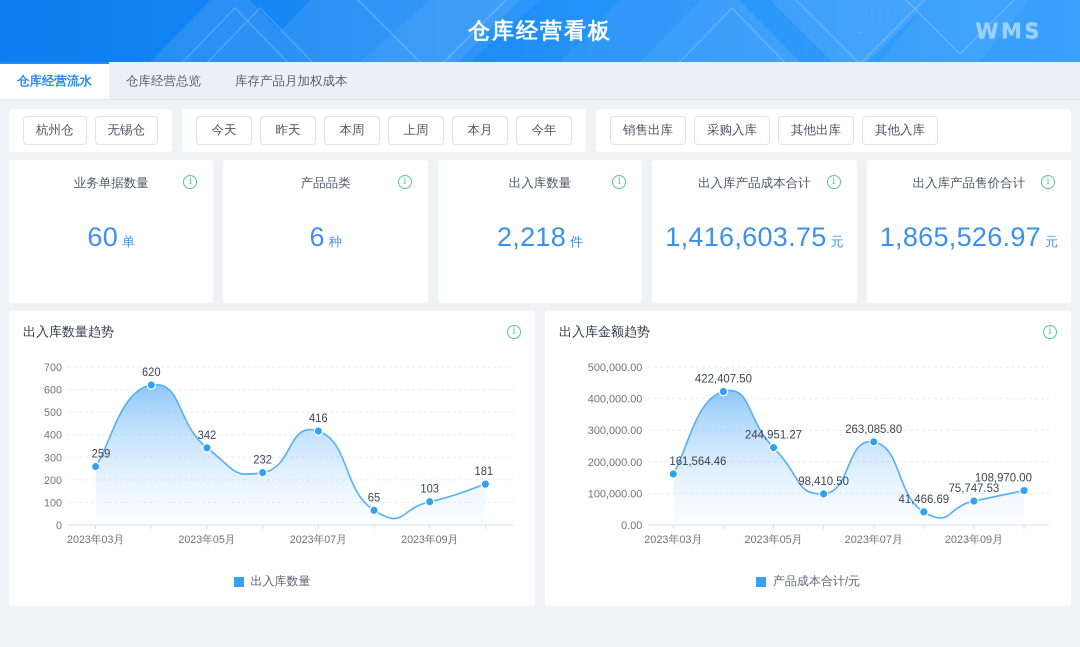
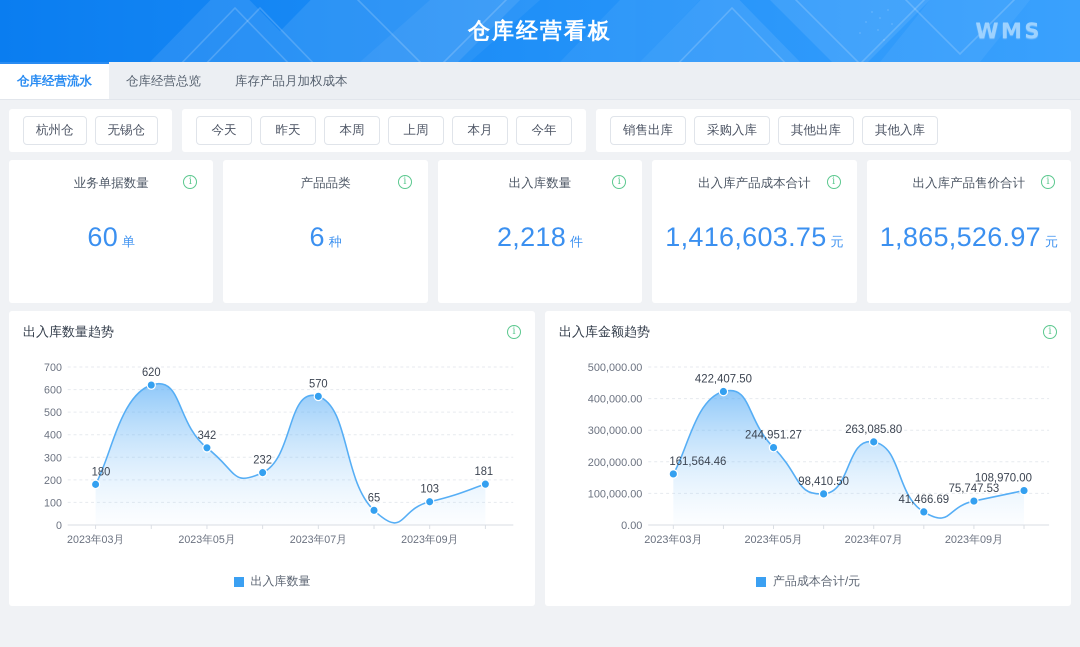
出入库数量趋势/2023年03月: 259 -> 180
出入库数量趋势/2023年07月: 416 -> 570
